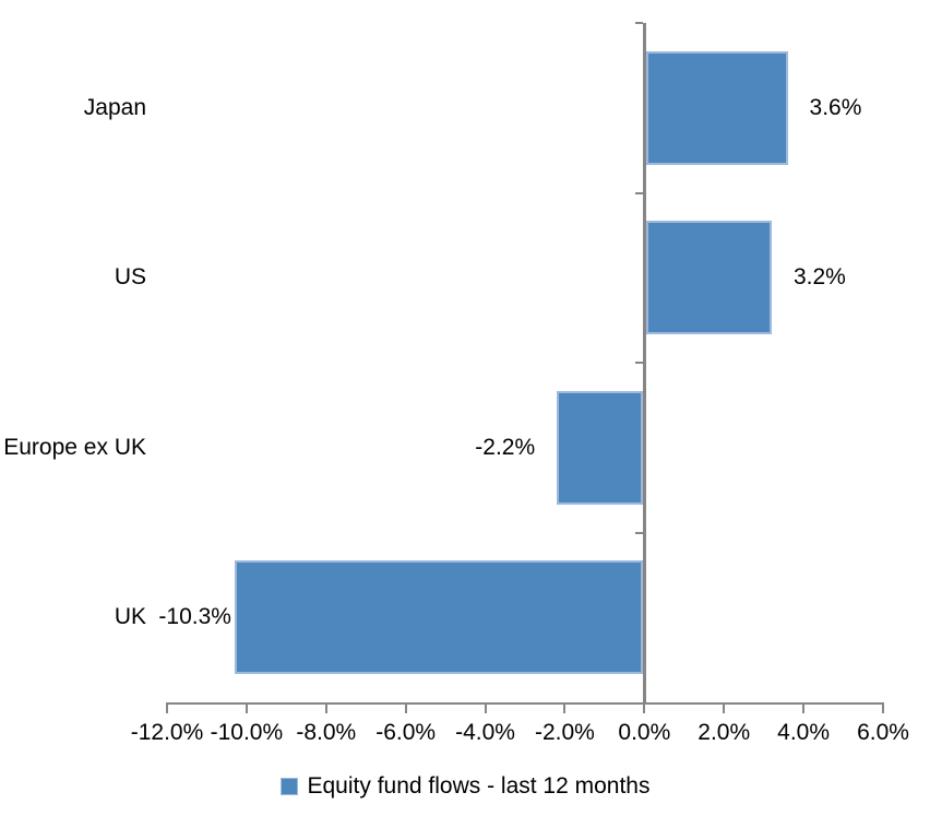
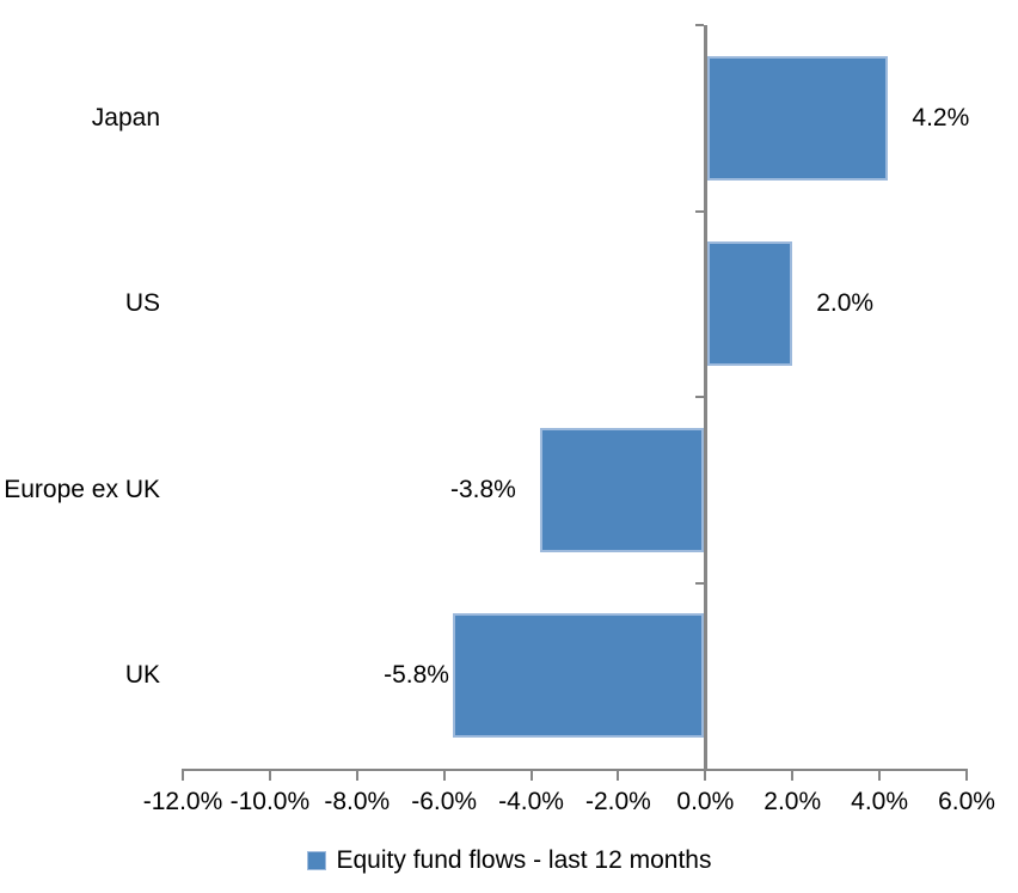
Japan: 3.6% -> 4.2%
US: 3.2% -> 2.0%
Europe ex UK: -2.2% -> -3.8%
UK: -10.3% -> -5.8%
